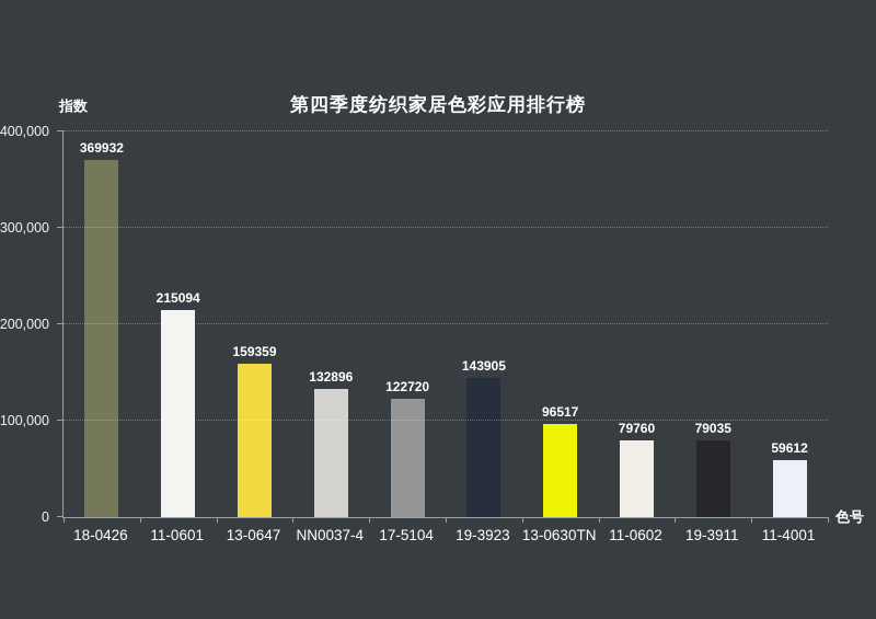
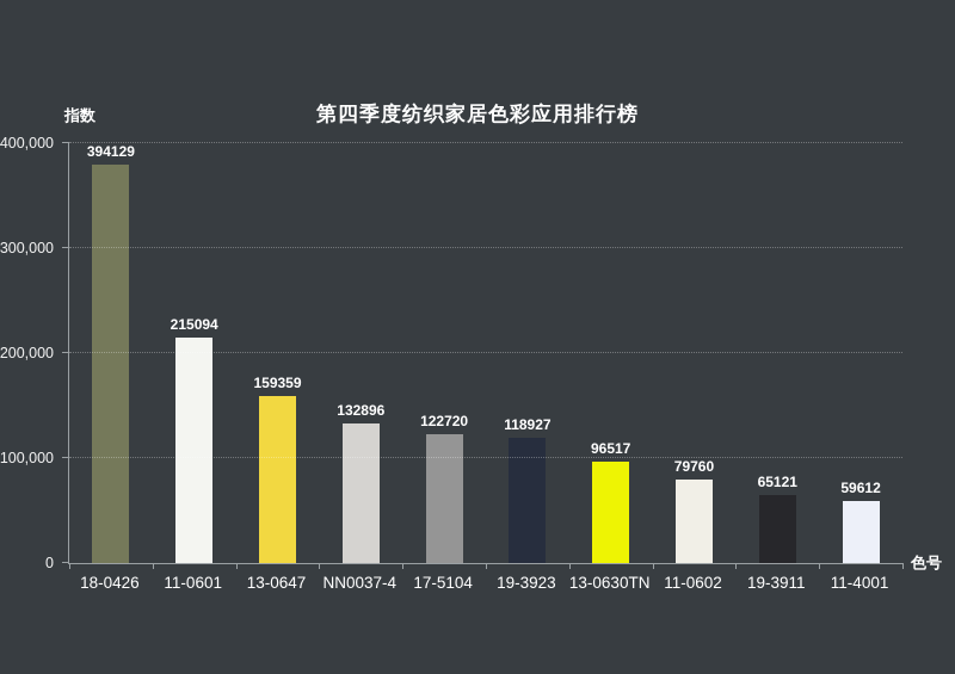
18-0426: 369932 -> 394129
19-3923: 143905 -> 118927
19-3911: 79035 -> 65121
